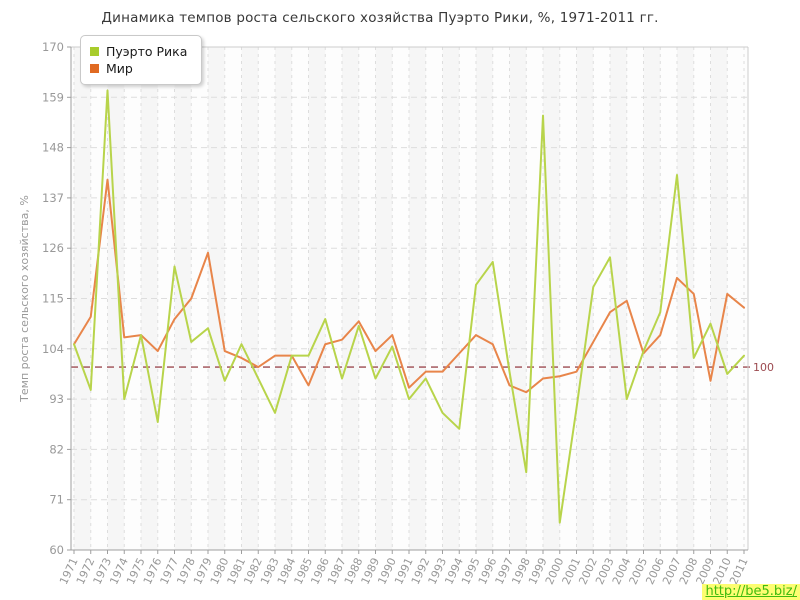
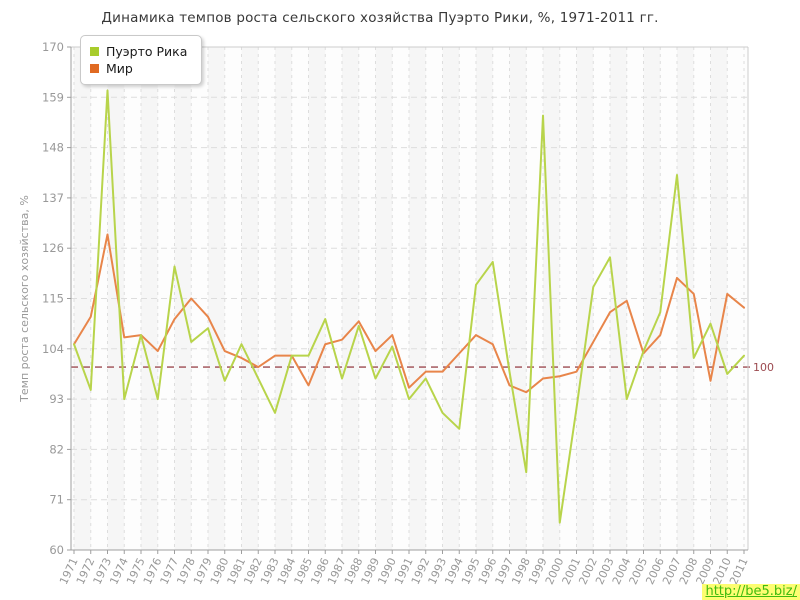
Мир/1973: 141 -> 129
Пуэрто Рика/1976: 88 -> 93
Мир/1979: 125 -> 111
